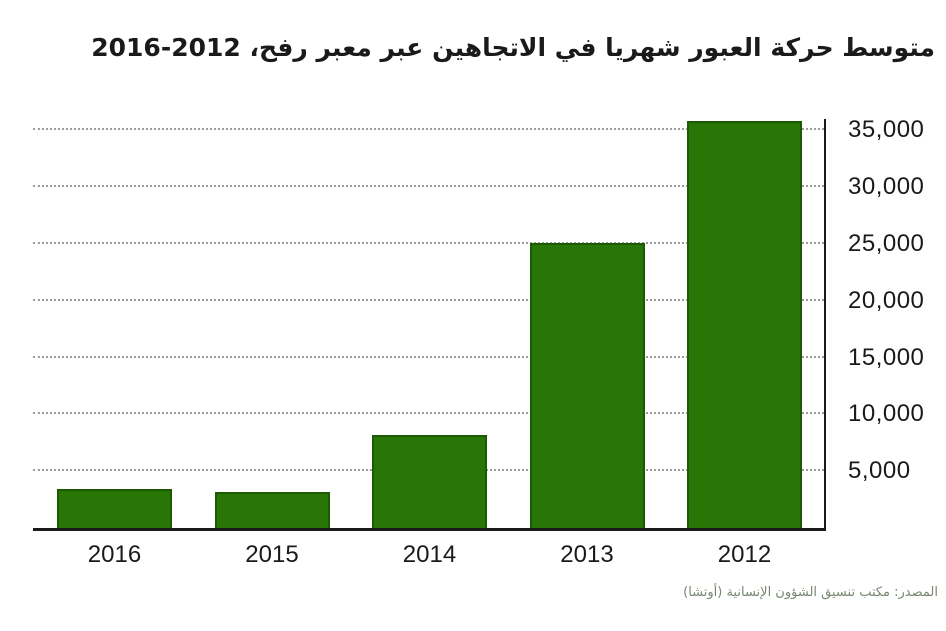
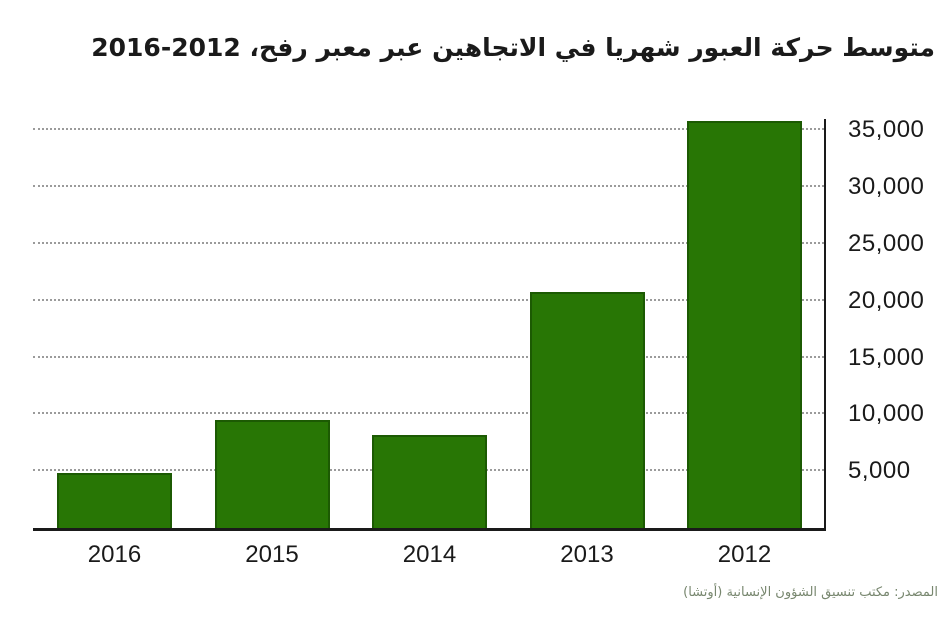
2016: 3400 -> 4800
2015: 3200 -> 9500
2013: 25100 -> 20800
